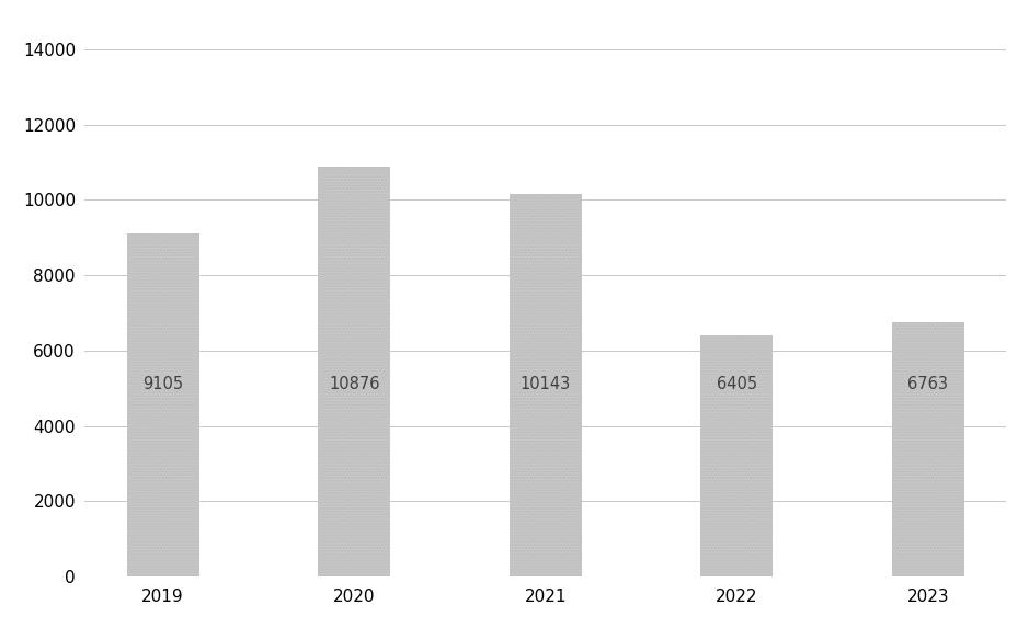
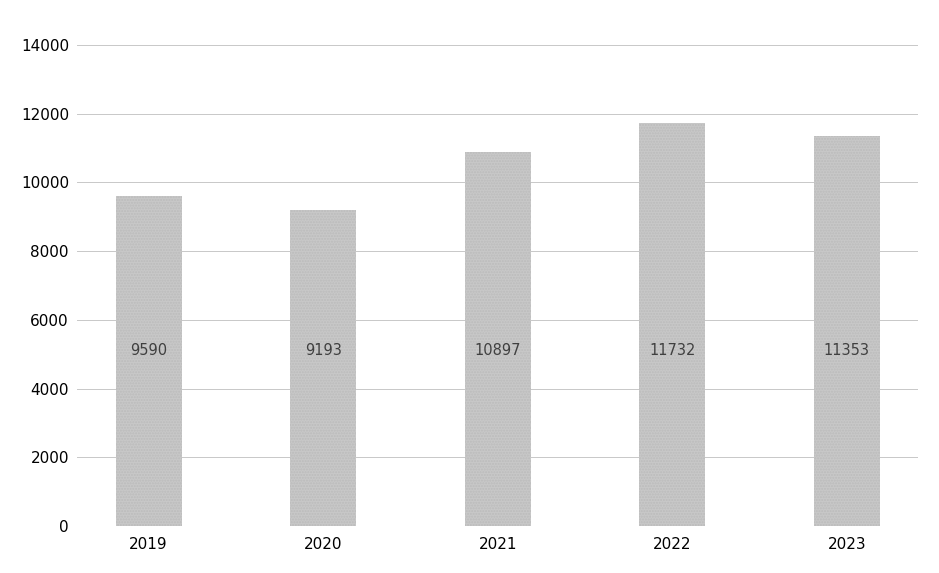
2019: 9105 -> 9590
2020: 10876 -> 9193
2021: 10143 -> 10897
2022: 6405 -> 11732
2023: 6763 -> 11353
